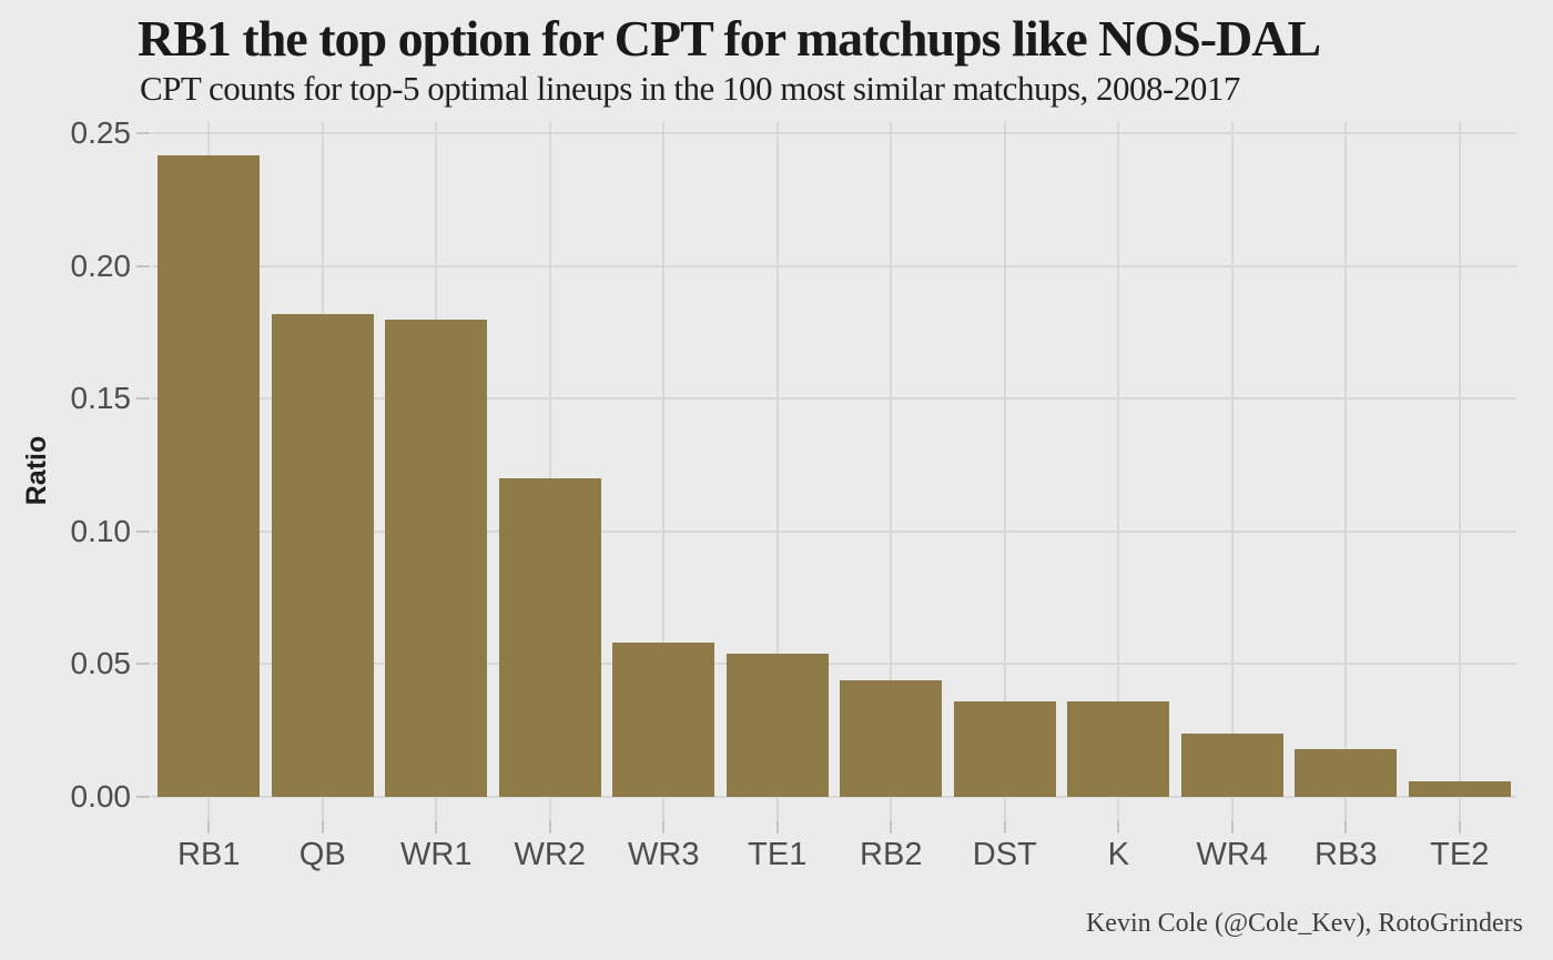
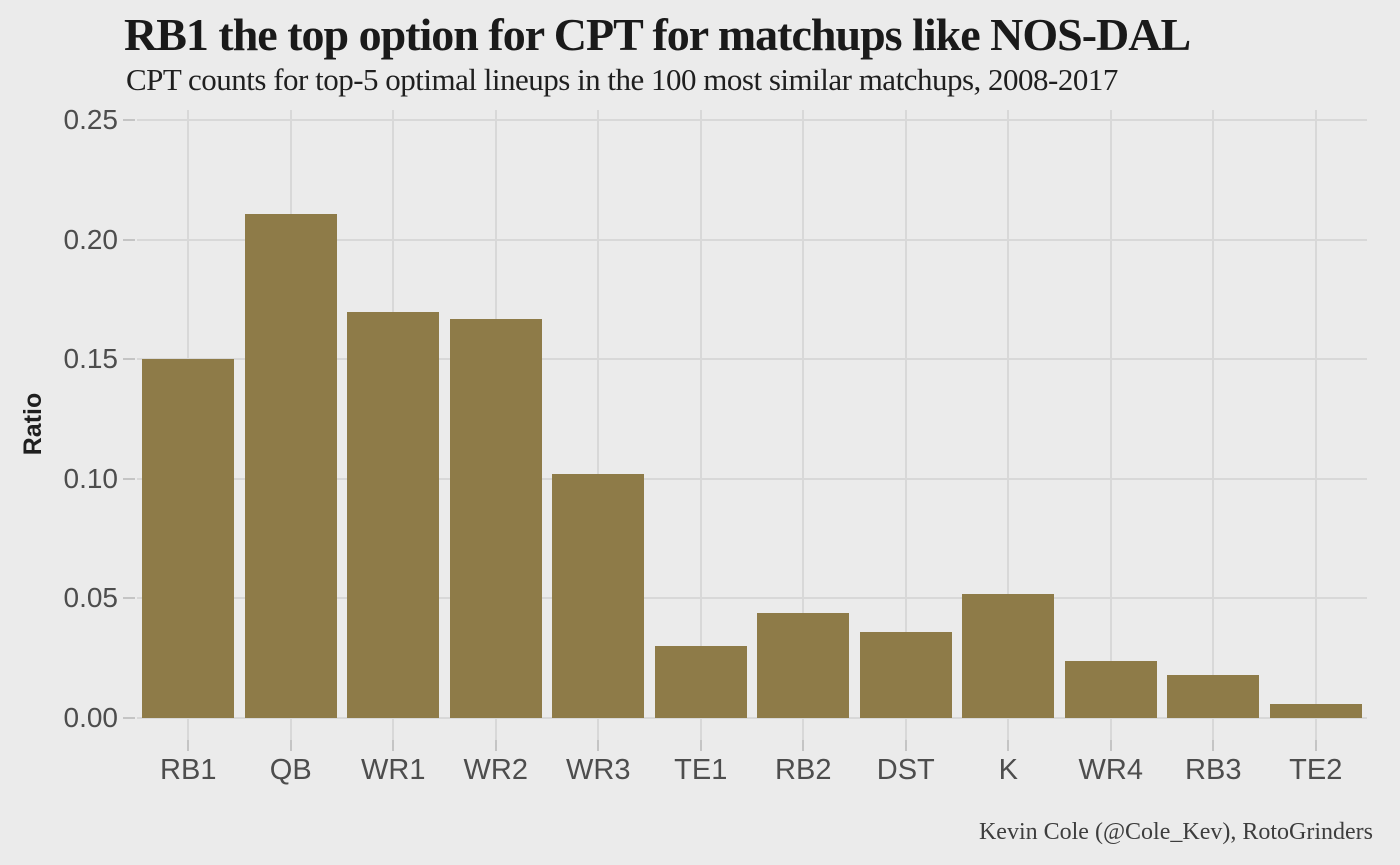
RB1: 0.242 -> 0.150
QB: 0.182 -> 0.211
WR1: 0.180 -> 0.170
WR2: 0.120 -> 0.167
WR3: 0.058 -> 0.102
TE1: 0.054 -> 0.030
K: 0.036 -> 0.052
